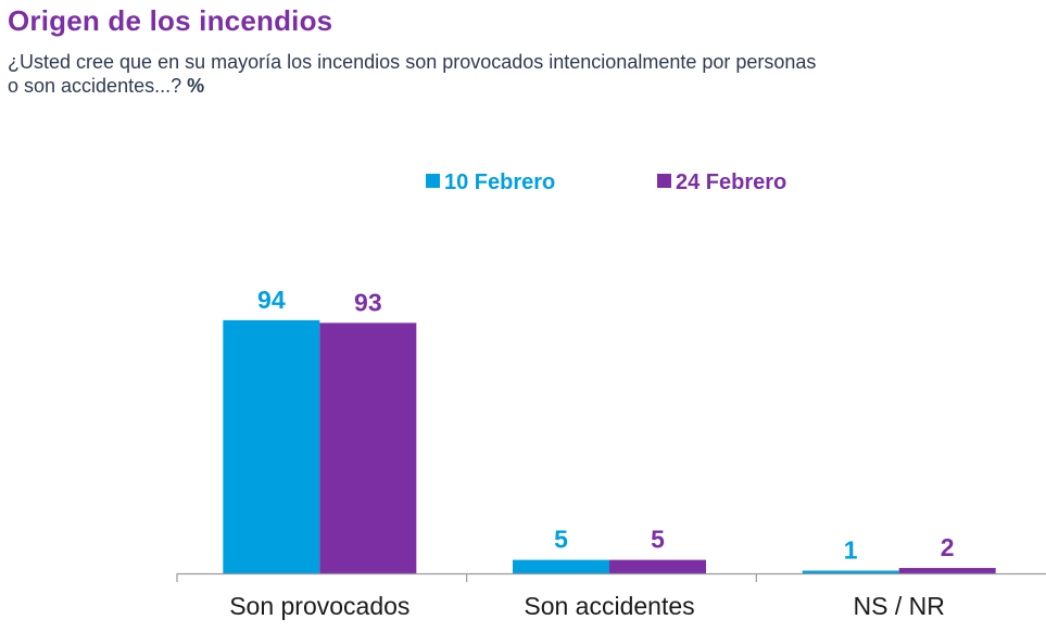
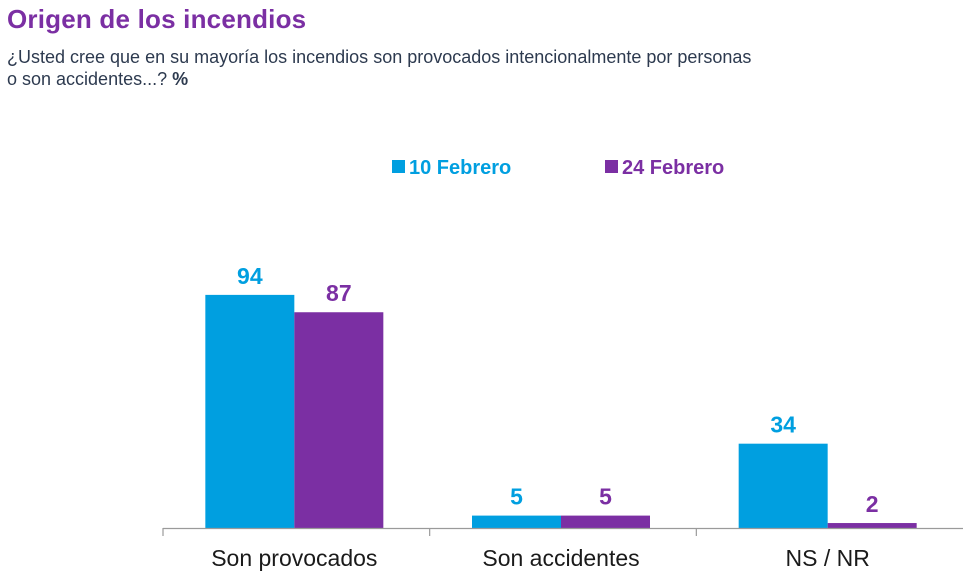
24 Febrero/Son provocados: 93 -> 87
10 Febrero/NS / NR: 1 -> 34
